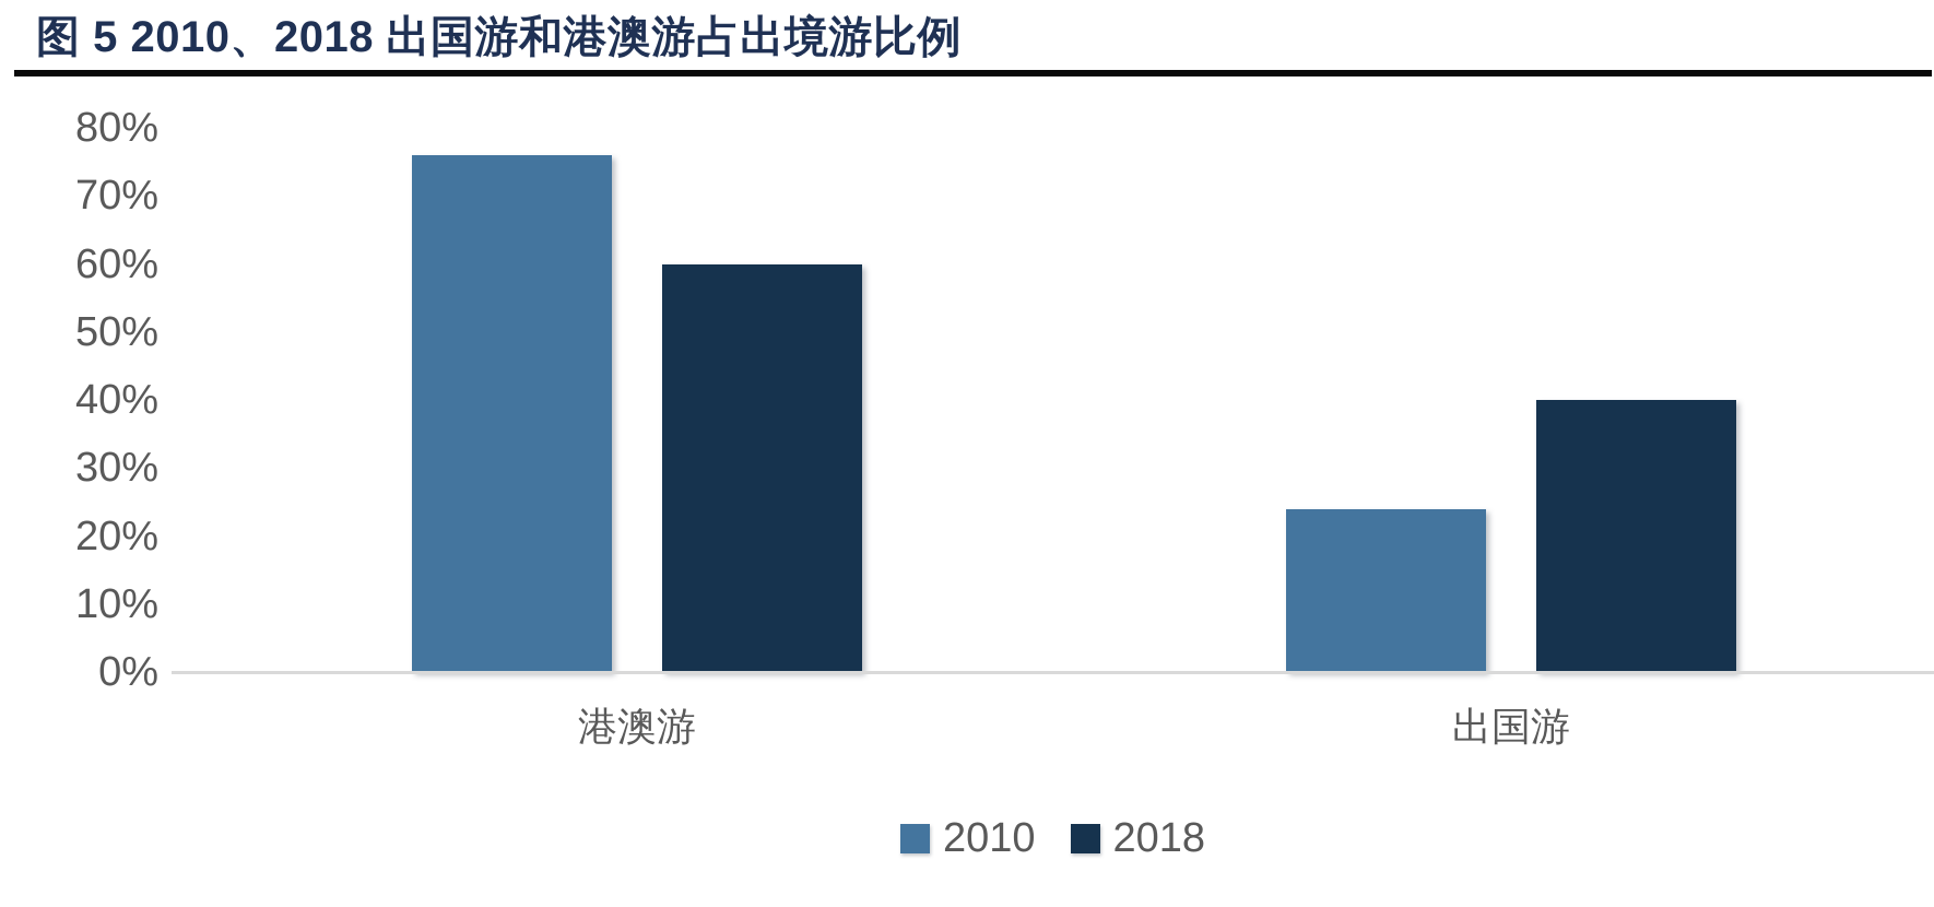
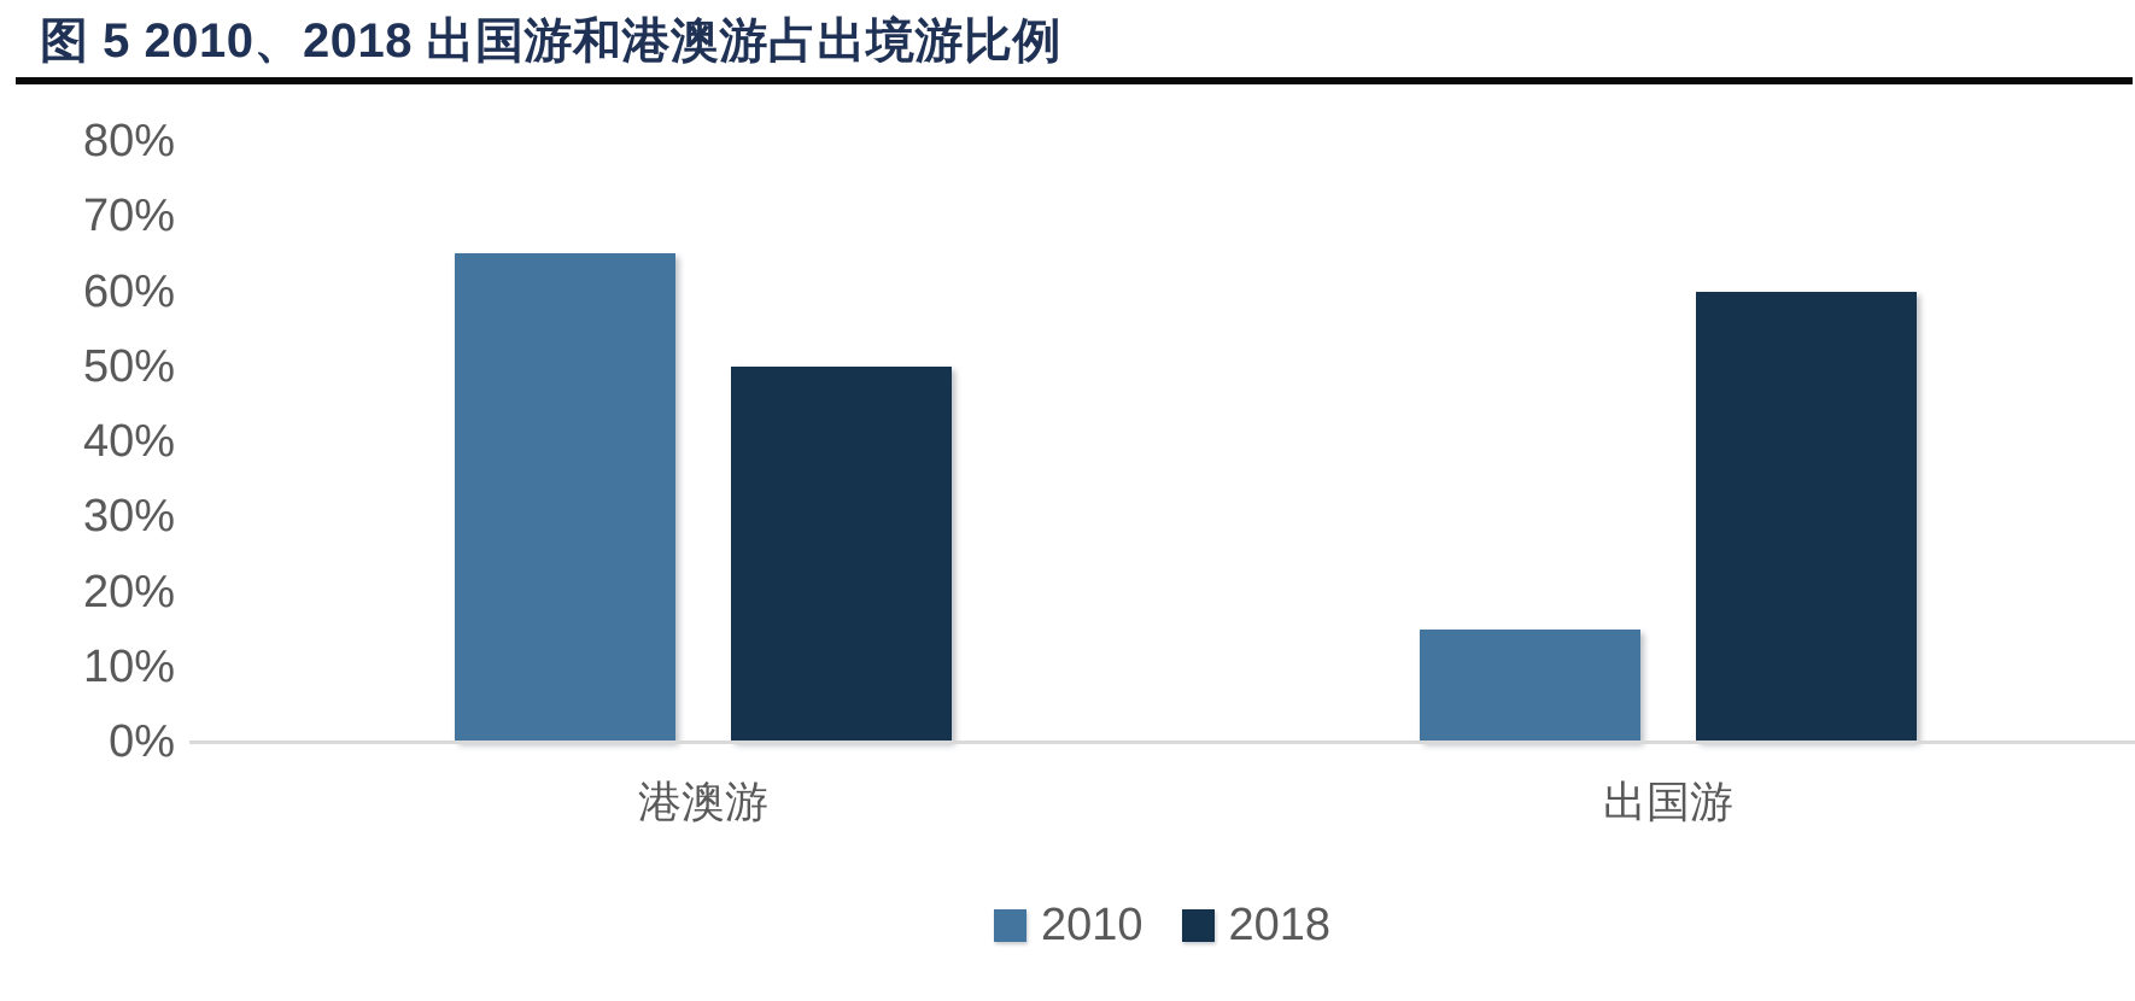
2010/港澳游: 76% -> 65%
2018/港澳游: 60% -> 50%
2010/出国游: 24% -> 15%
2018/出国游: 40% -> 60%
